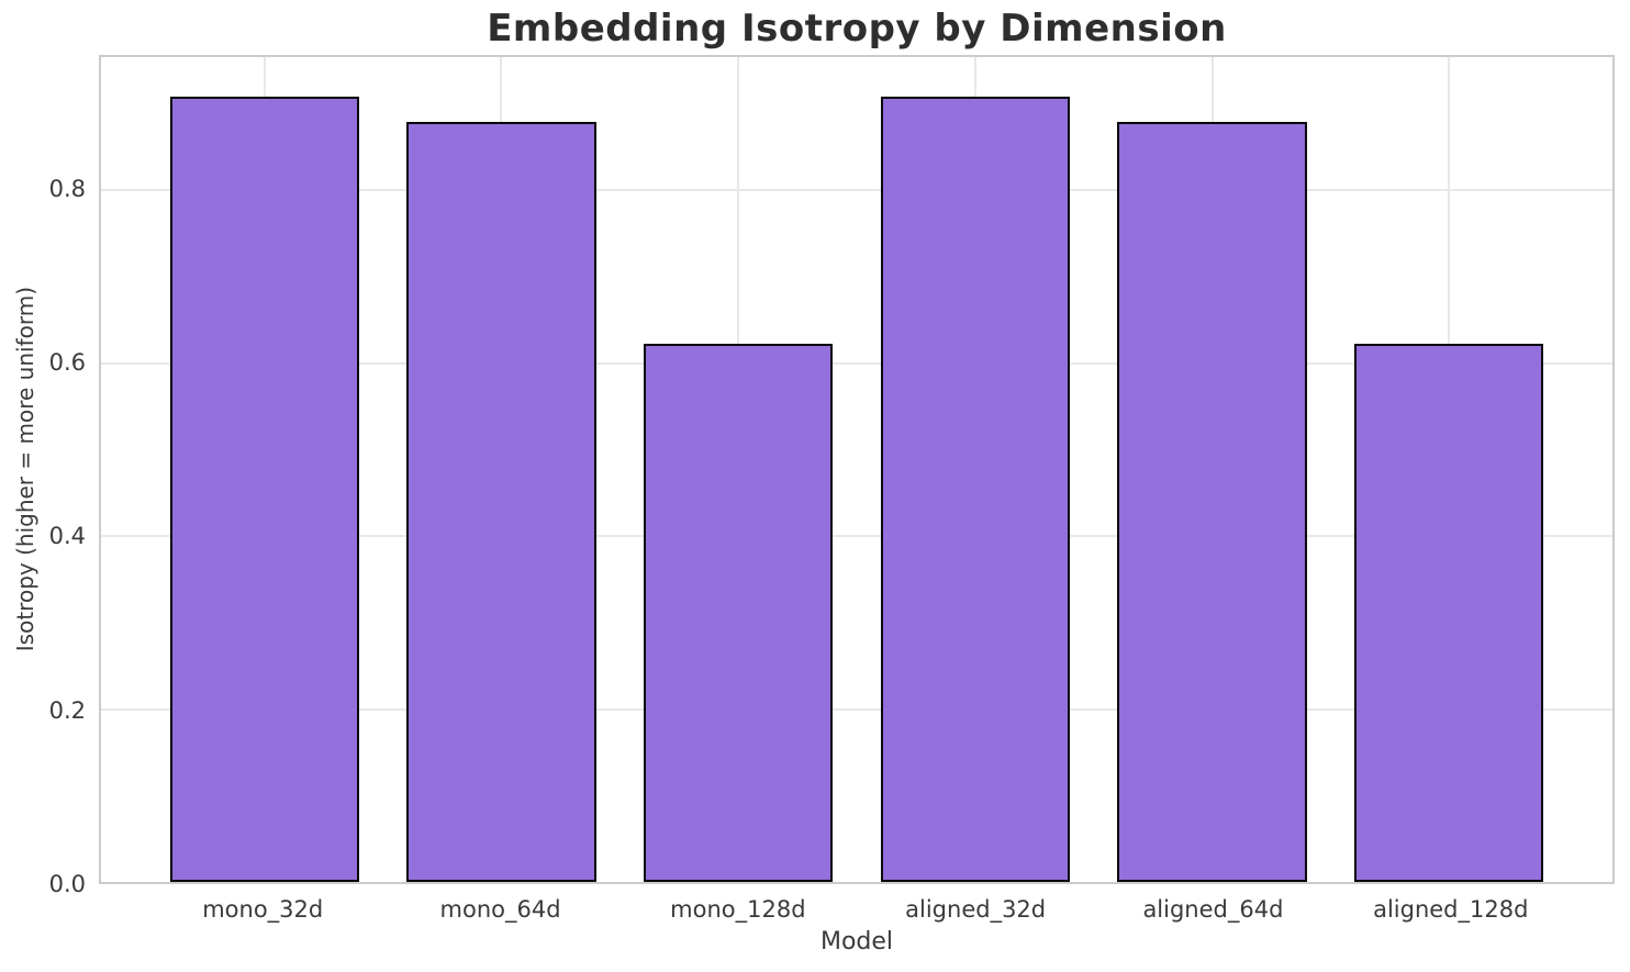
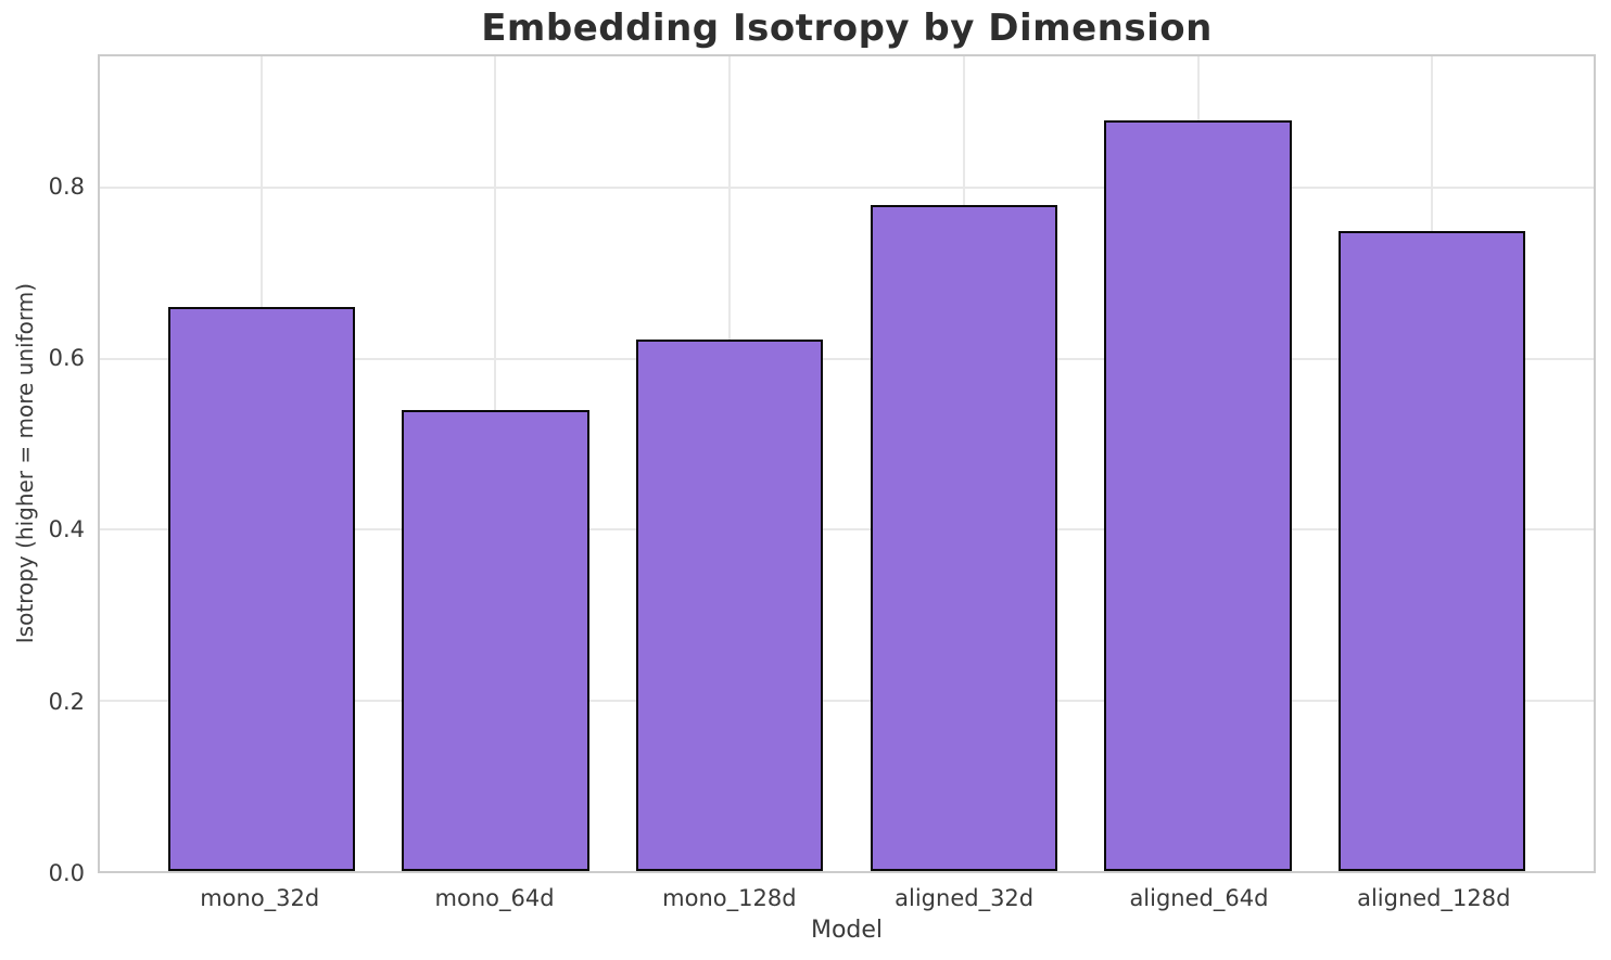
mono_32d: 0.91 -> 0.66
mono_64d: 0.88 -> 0.54
aligned_32d: 0.91 -> 0.78
aligned_128d: 0.62 -> 0.75
